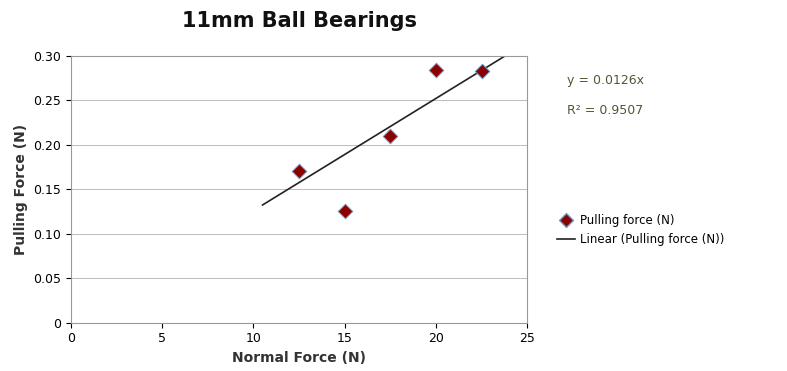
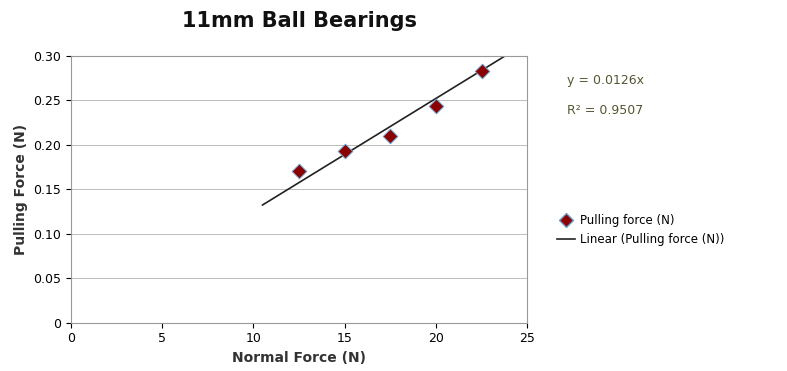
15: 0.126 -> 0.193
20: 0.284 -> 0.243
